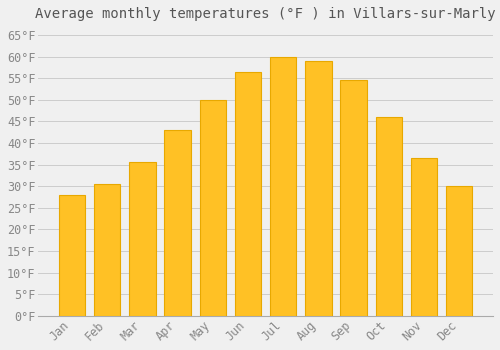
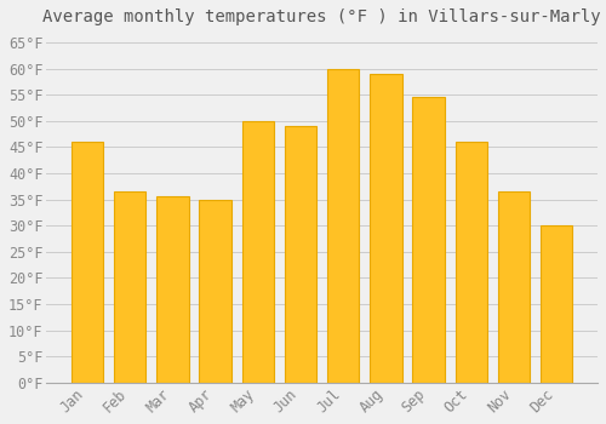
Jan: 28.0°F -> 46.0°F
Feb: 30.5°F -> 36.5°F
Apr: 43.0°F -> 35.0°F
Jun: 56.5°F -> 49.0°F
